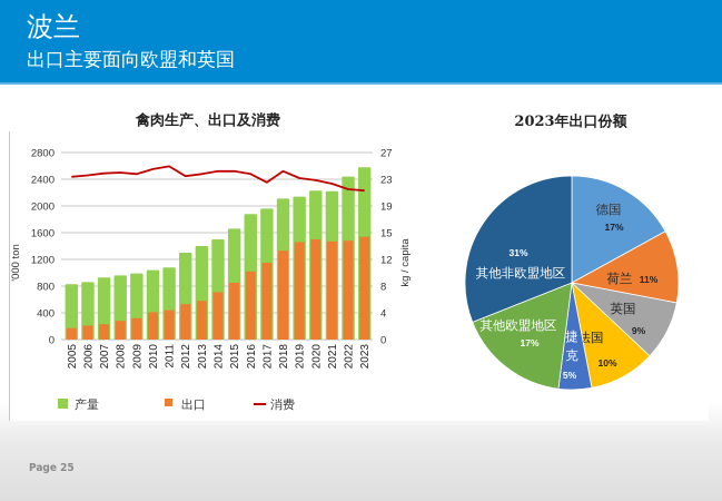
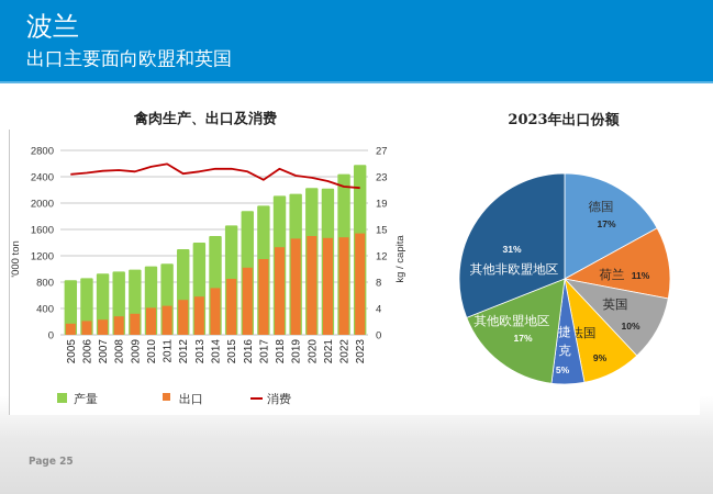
2023年出口份额/英国: 9% -> 10%
2023年出口份额/法国: 10% -> 9%
